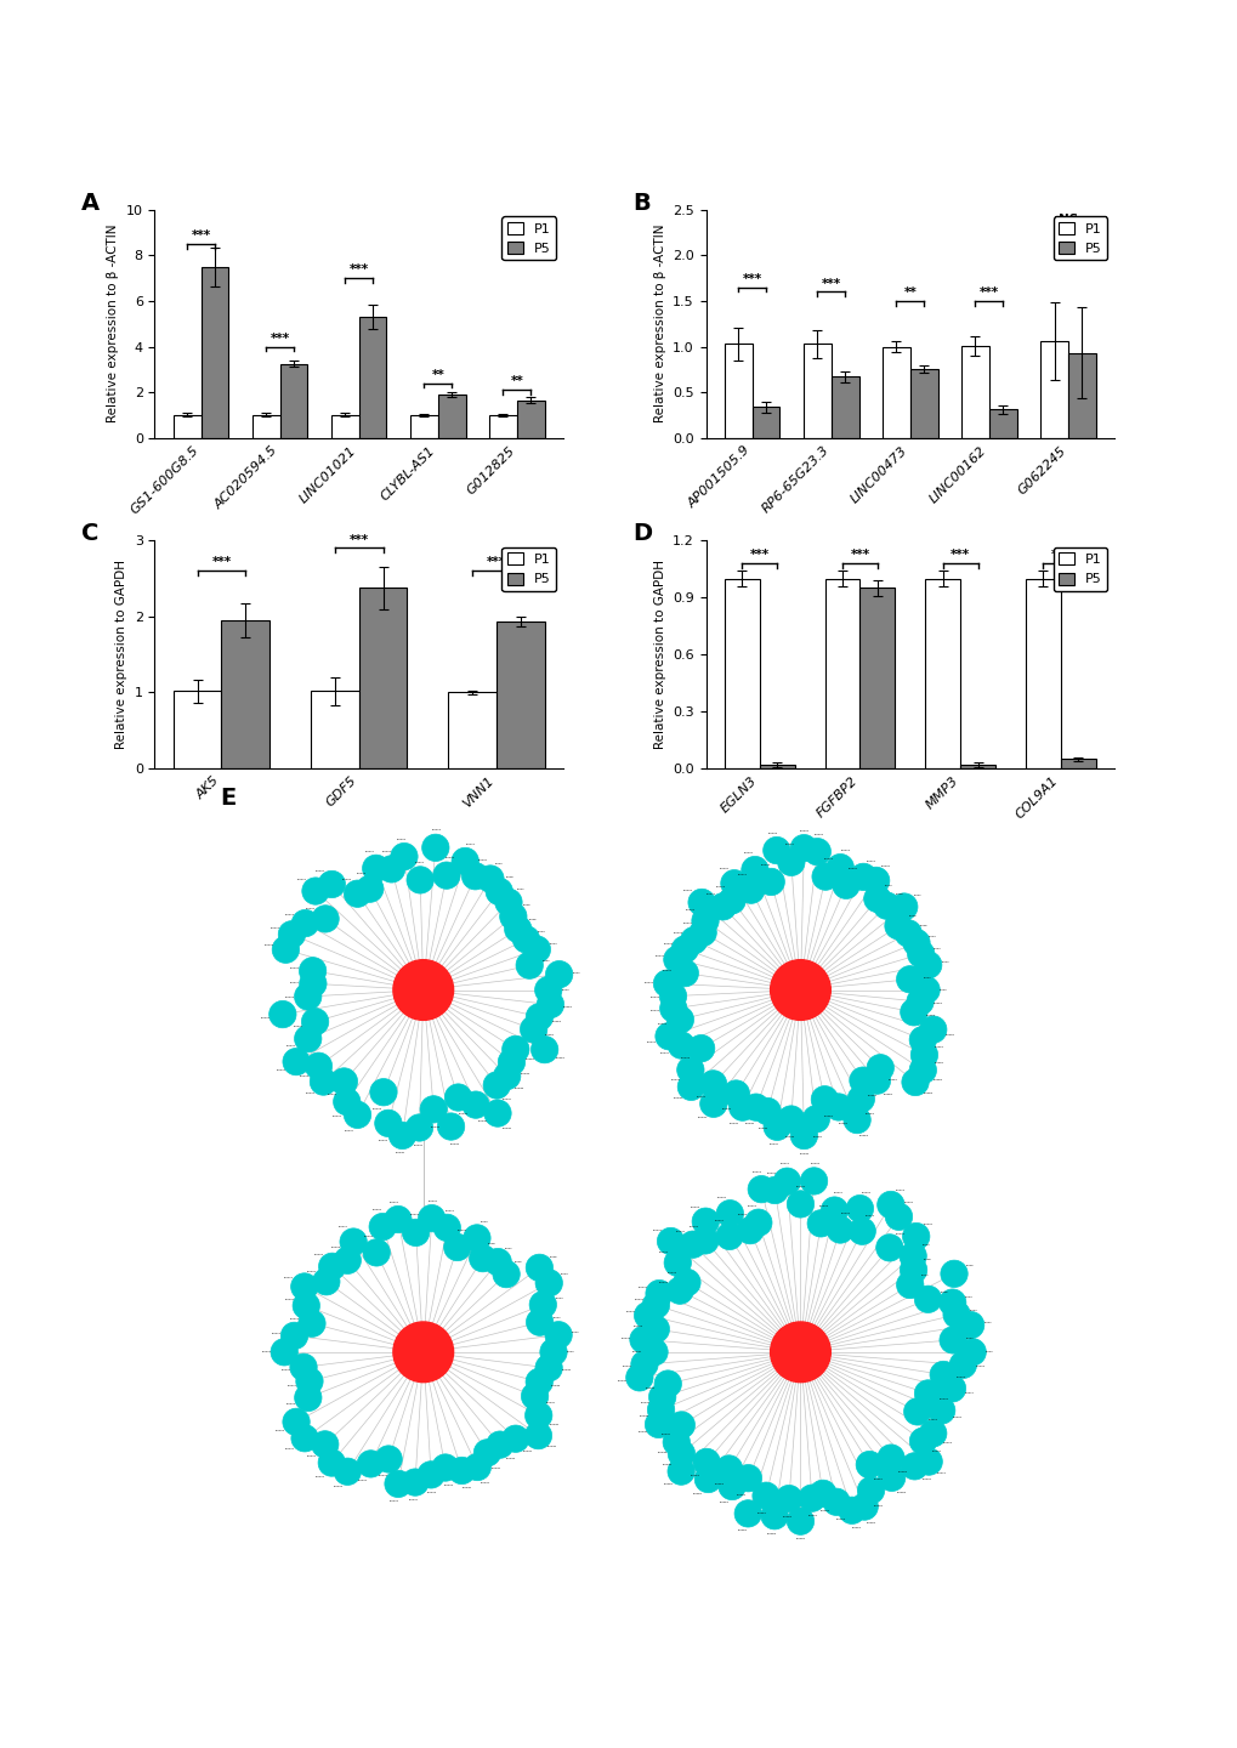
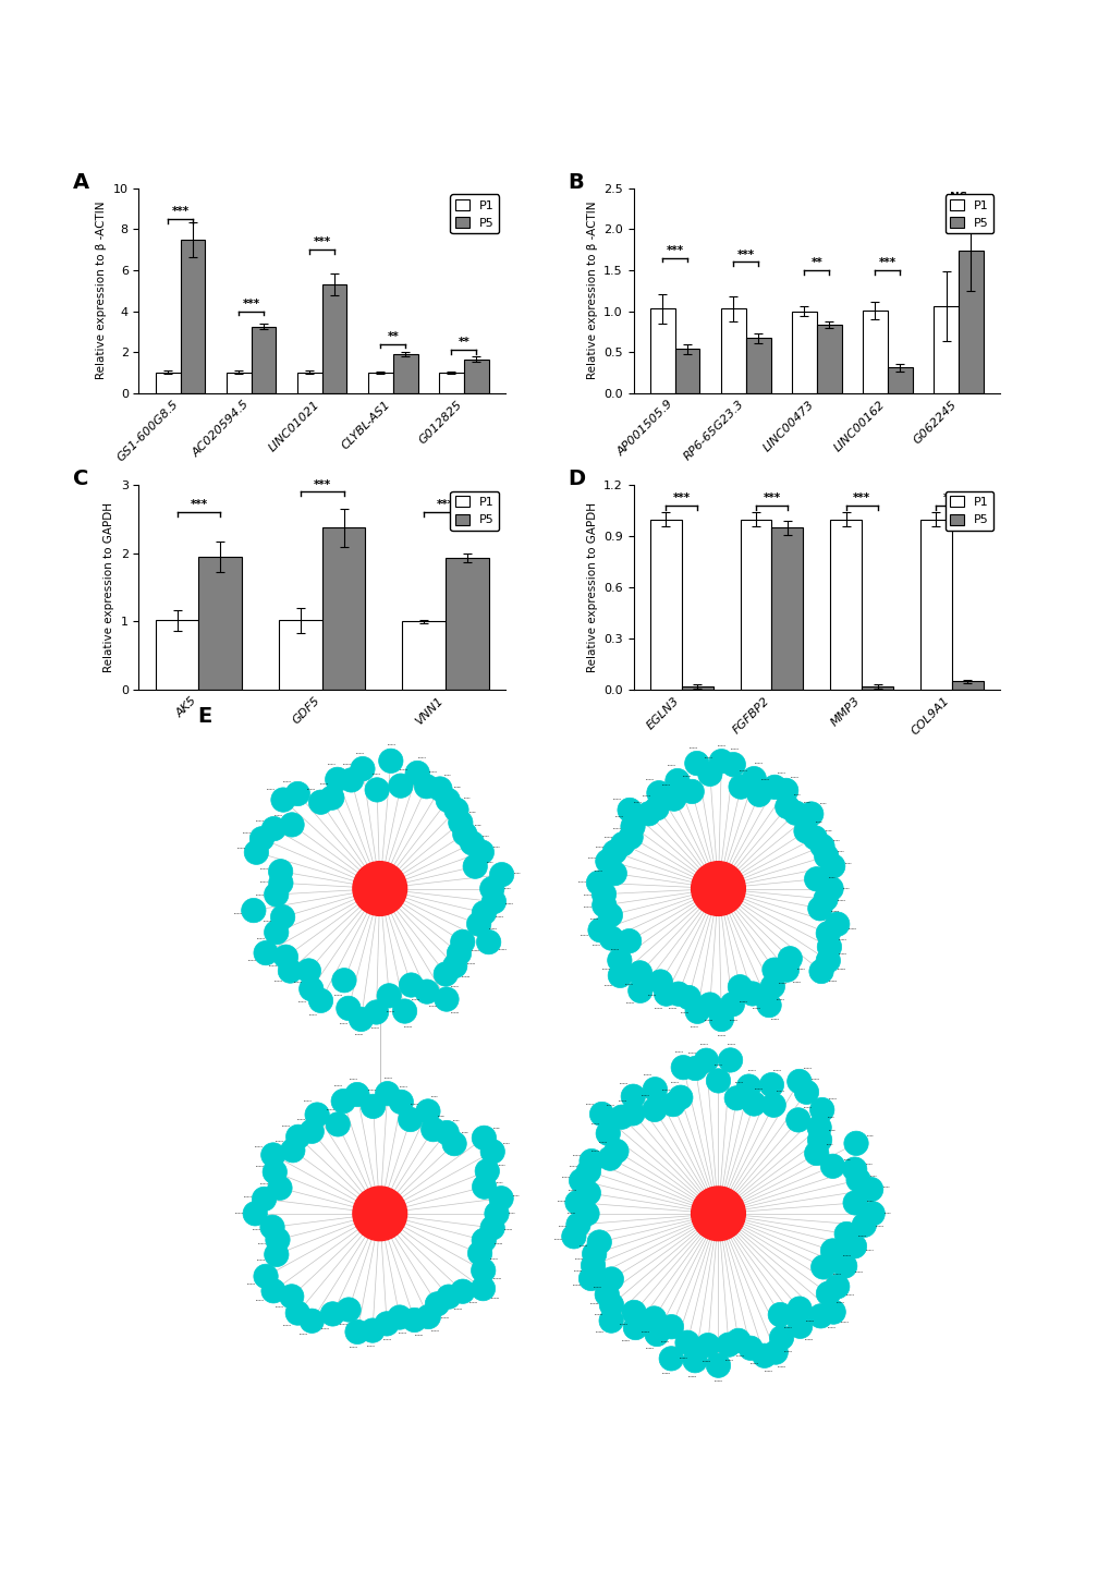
P5/AP001505.9: 0.34 -> 0.54
P5/LINC00473: 0.75 -> 0.84
P5/G062245: 0.93 -> 1.74
